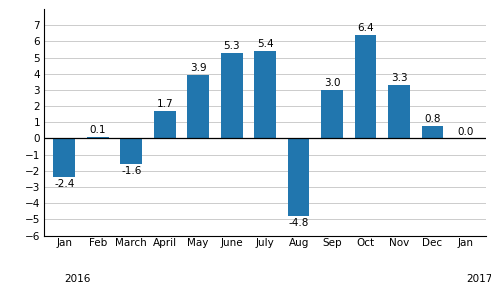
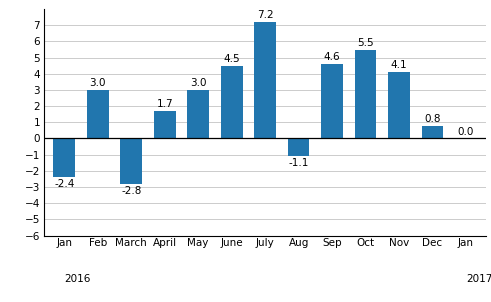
Feb: 0.1 -> 3.0
March: -1.6 -> -2.8
May: 3.9 -> 3.0
June: 5.3 -> 4.5
July: 5.4 -> 7.2
Aug: -4.8 -> -1.1
Sep: 3.0 -> 4.6
Oct: 6.4 -> 5.5
Nov: 3.3 -> 4.1
